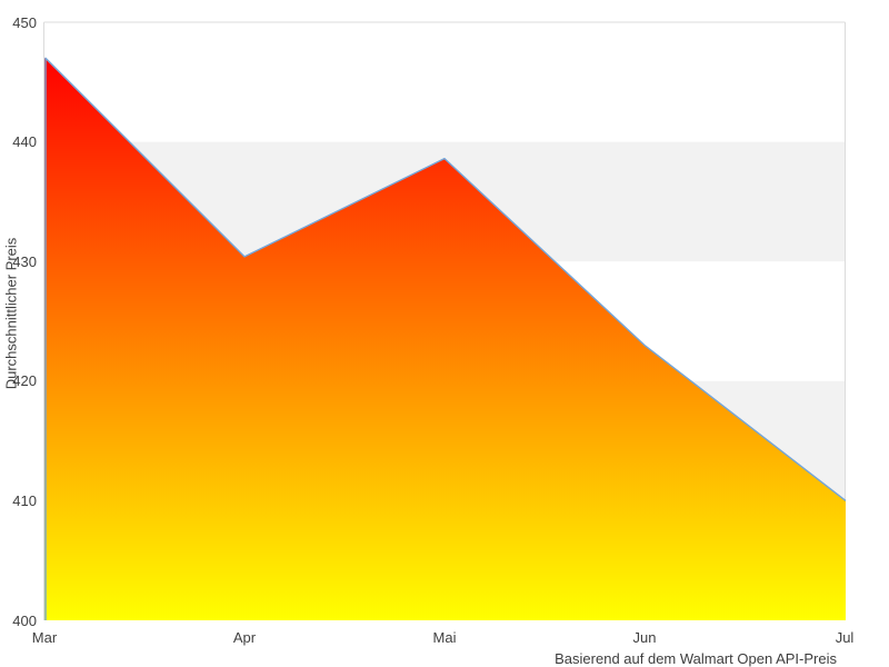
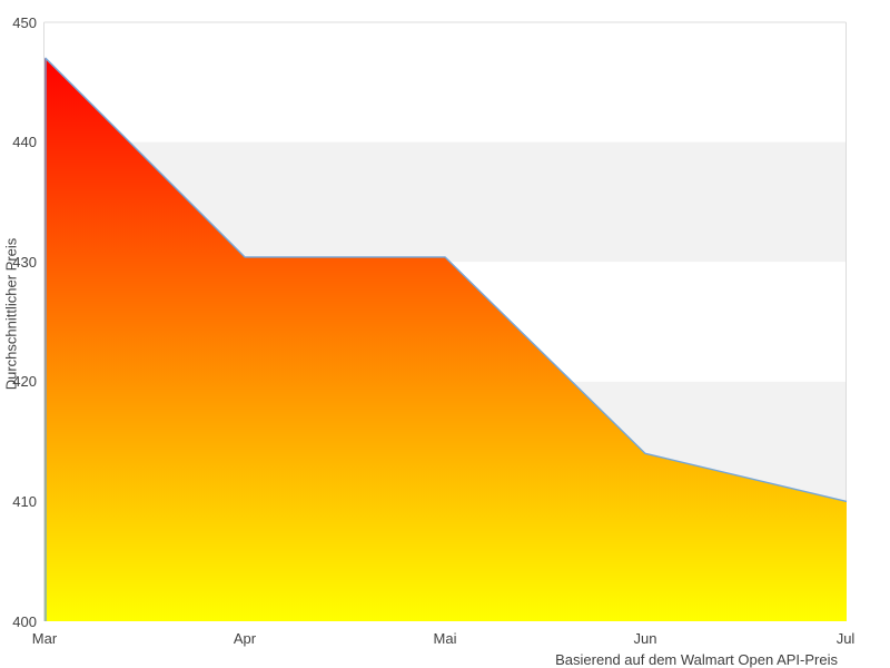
Mai: 438.6 -> 430.4
Jun: 423.0 -> 414.0
